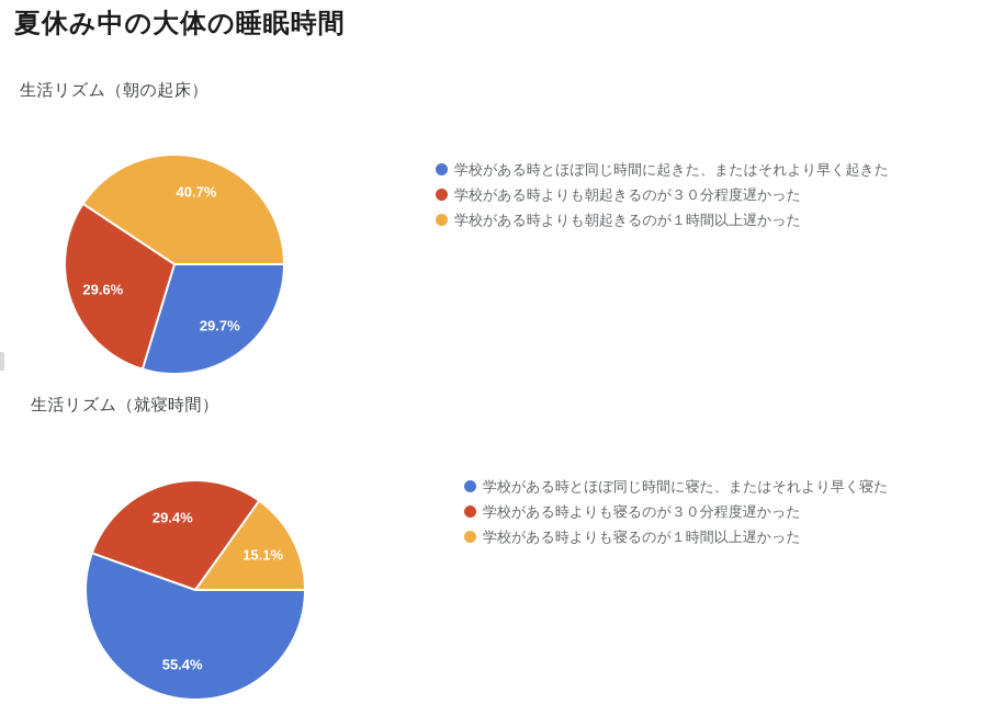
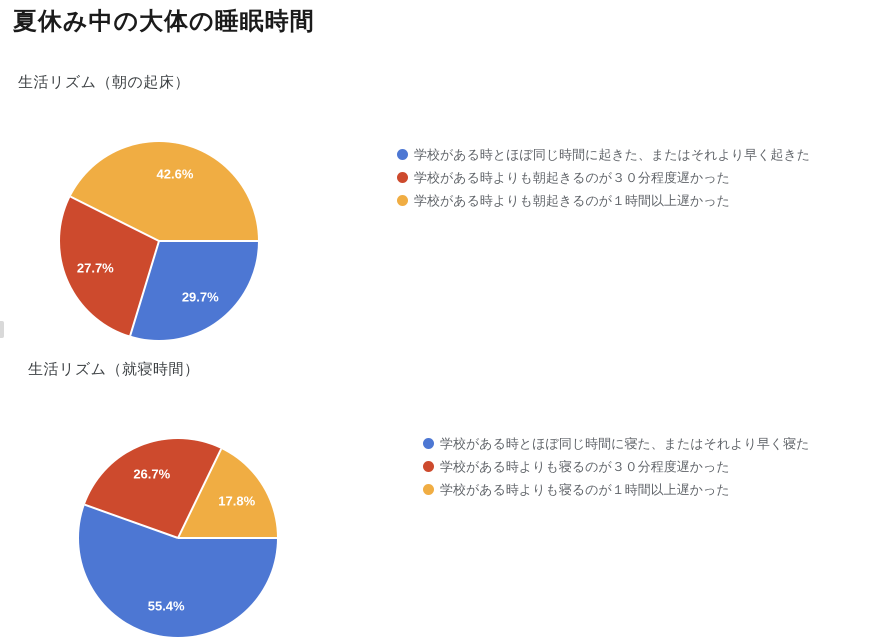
生活リズム（朝の起床）/学校がある時よりも朝起きるのが３０分程度遅かった: 29.6% -> 27.7%
生活リズム（朝の起床）/学校がある時よりも朝起きるのが１時間以上遅かった: 40.7% -> 42.6%
生活リズム（就寝時間）/学校がある時よりも寝るのが３０分程度遅かった: 29.4% -> 26.7%
生活リズム（就寝時間）/学校がある時よりも寝るのが１時間以上遅かった: 15.1% -> 17.8%
